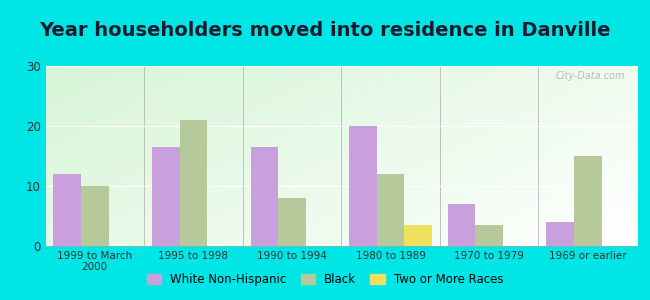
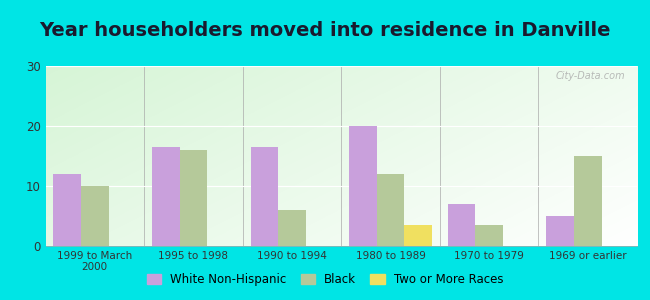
Black/1995 to 1998: 21.0 -> 16.0
Black/1990 to 1994: 8.0 -> 6.0
White Non-Hispanic/1969 or earlier: 4.0 -> 5.0
